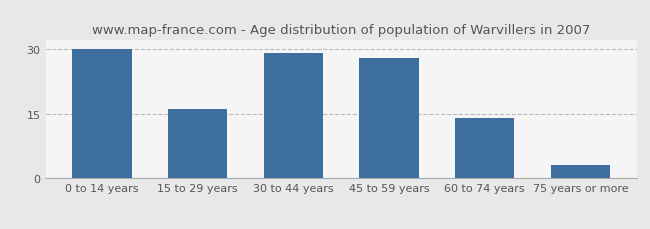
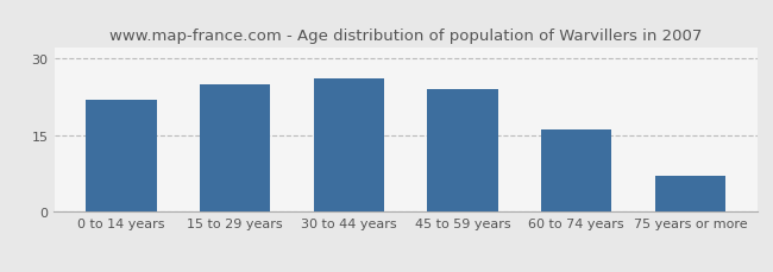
0 to 14 years: 30 -> 22
15 to 29 years: 16 -> 25
30 to 44 years: 29 -> 26
45 to 59 years: 28 -> 24
60 to 74 years: 14 -> 16
75 years or more: 3 -> 7
